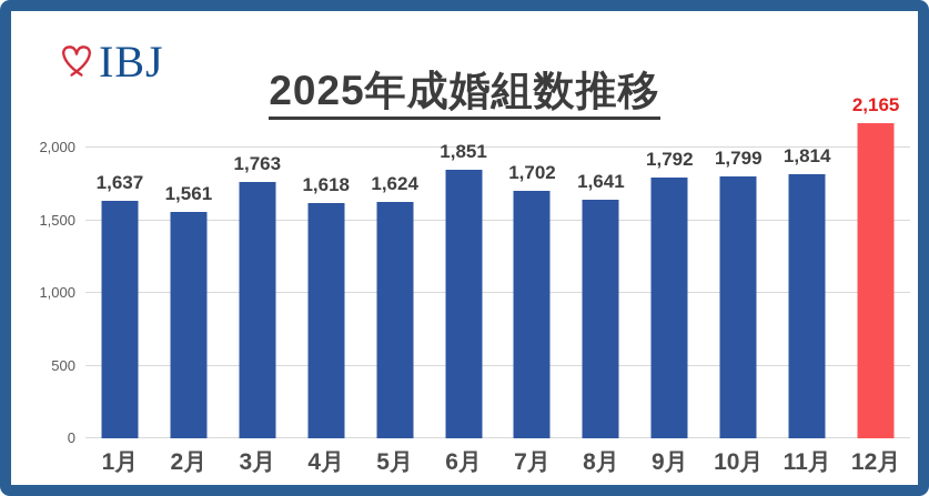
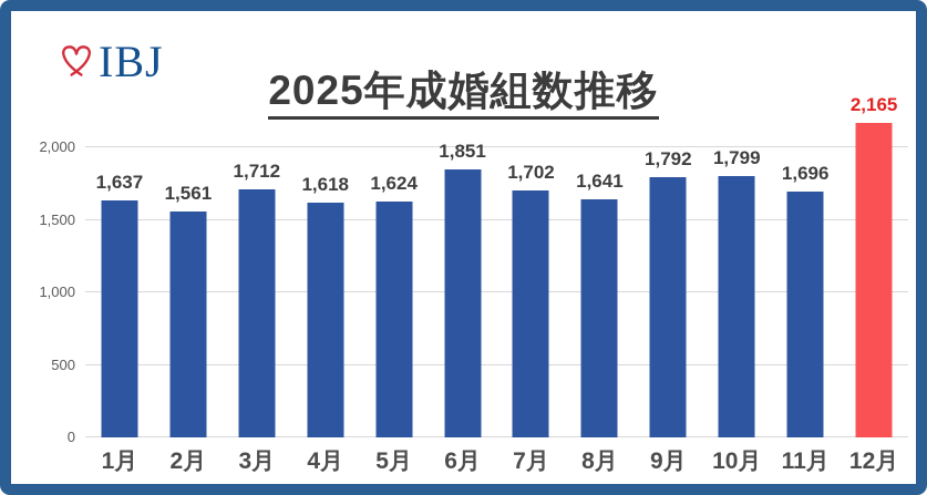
3月: 1,763 -> 1,712
11月: 1,814 -> 1,696
